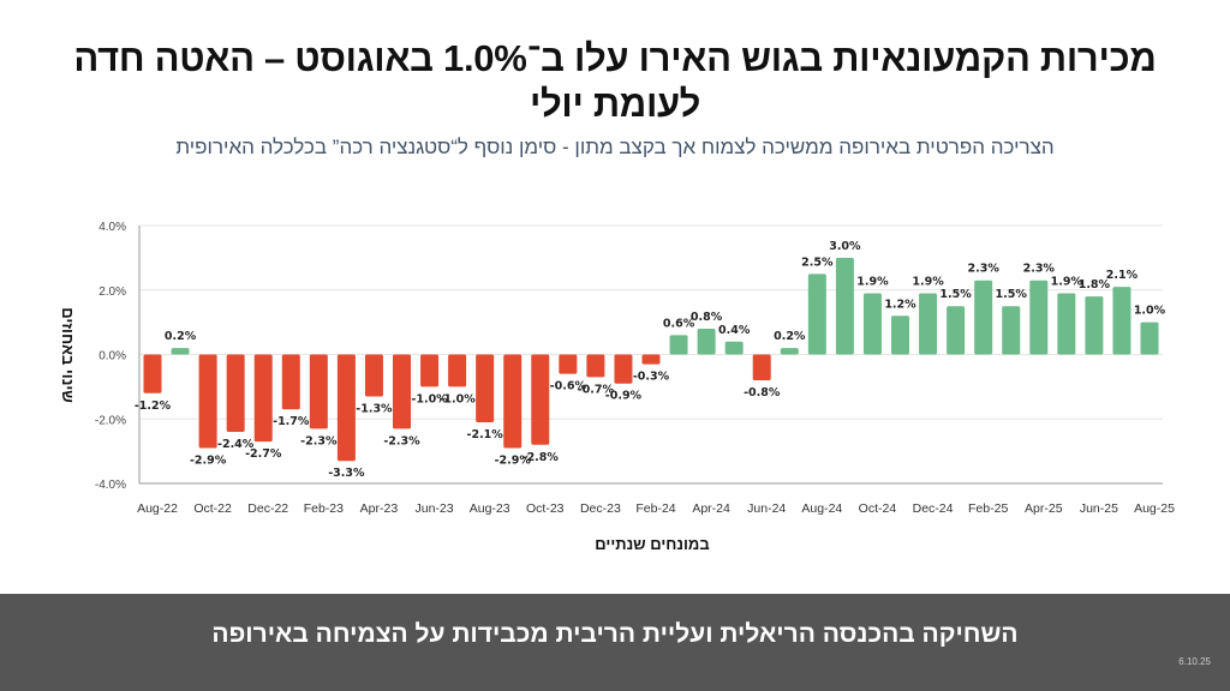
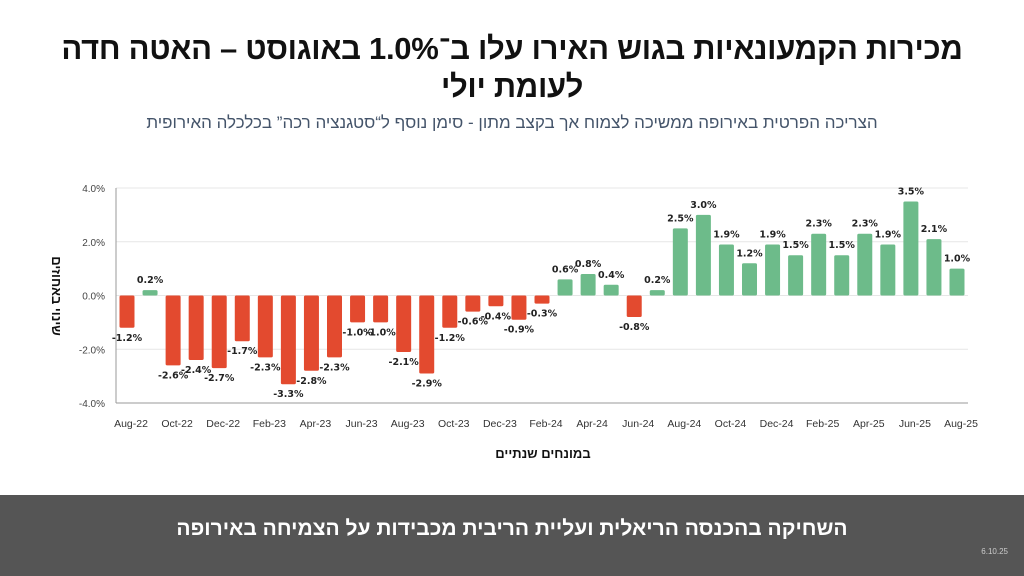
Oct-22: -2.9% -> -2.6%
Apr-23: -1.3% -> -2.8%
Oct-23: -2.8% -> -1.2%
Dec-23: -0.7% -> -0.4%
Jun-25: 1.8% -> 3.5%
